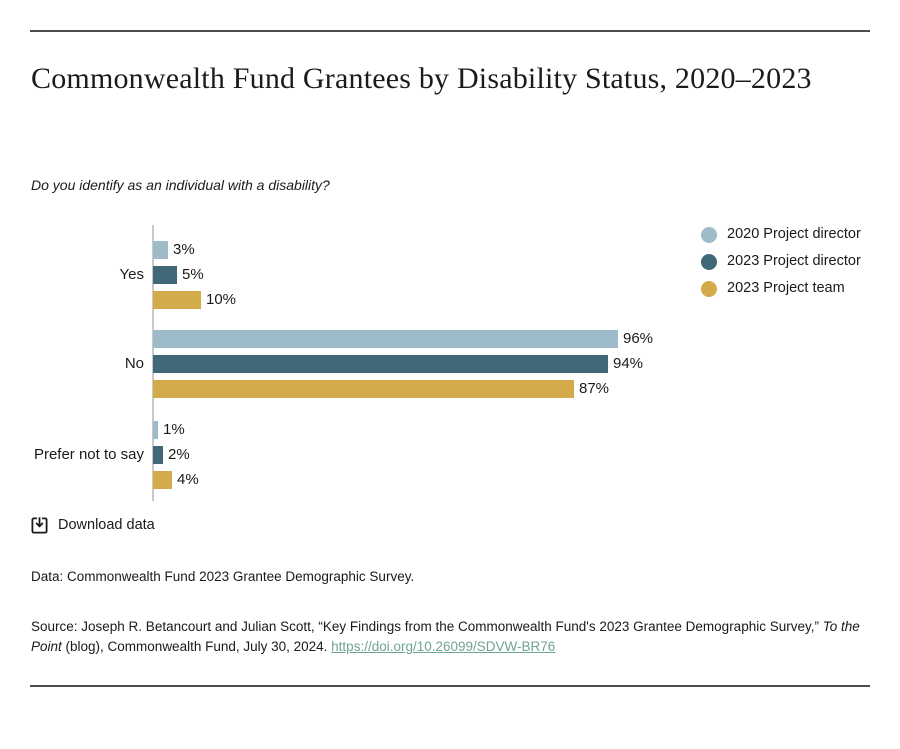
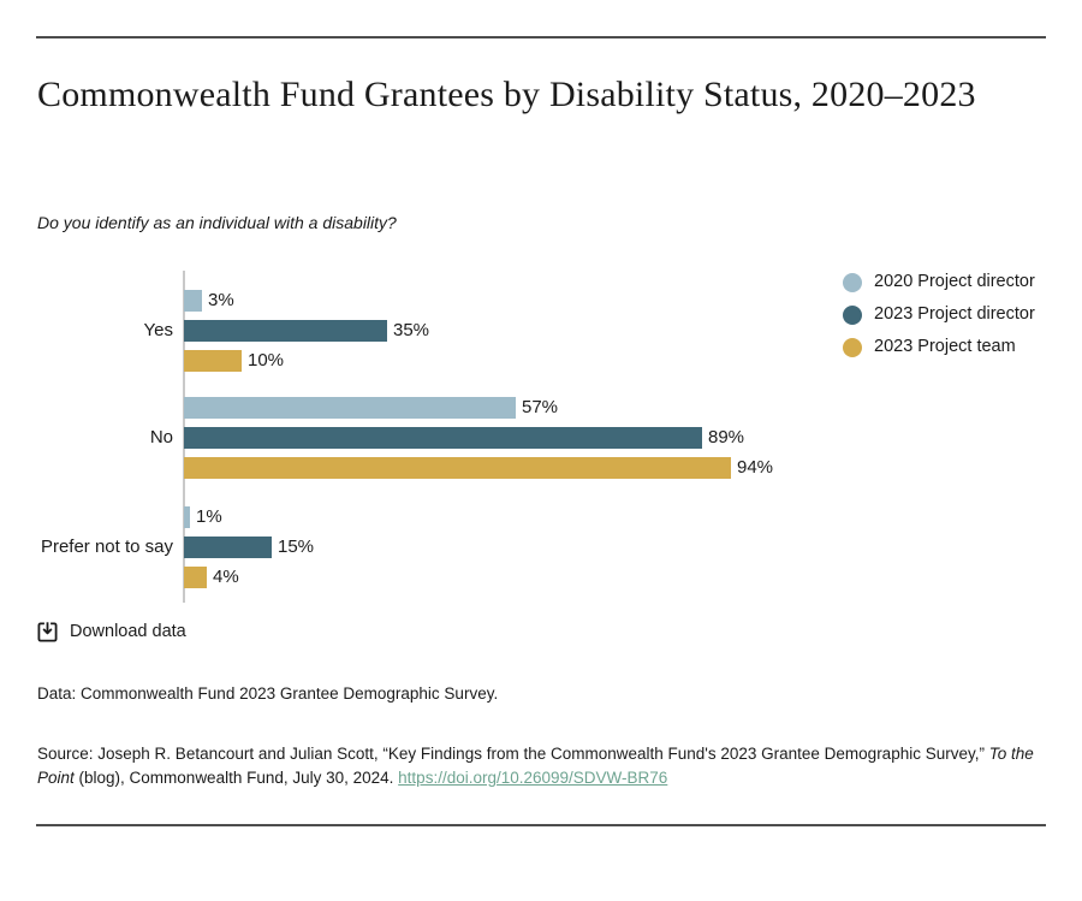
2023 Project director/Yes: 5% -> 35%
2020 Project director/No: 96% -> 57%
2023 Project director/No: 94% -> 89%
2023 Project team/No: 87% -> 94%
2023 Project director/Prefer not to say: 2% -> 15%
